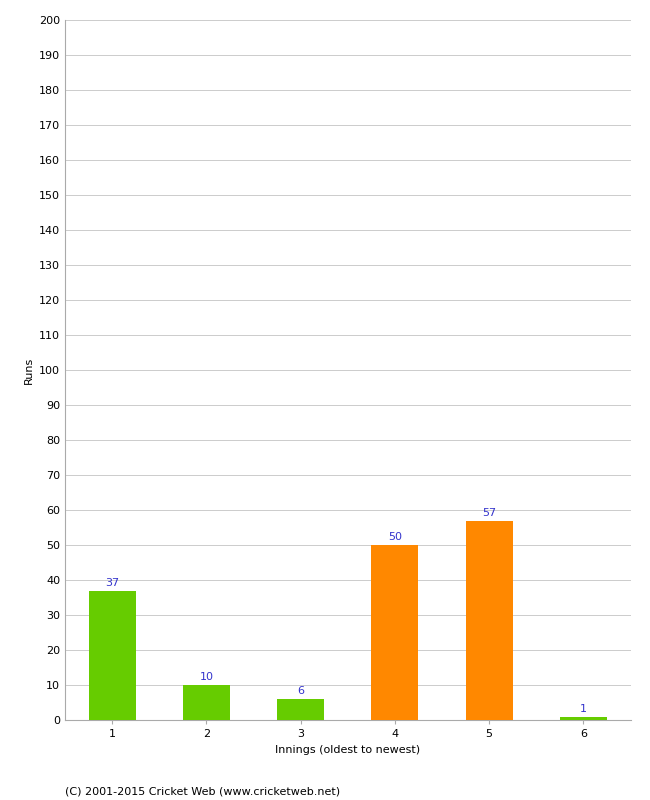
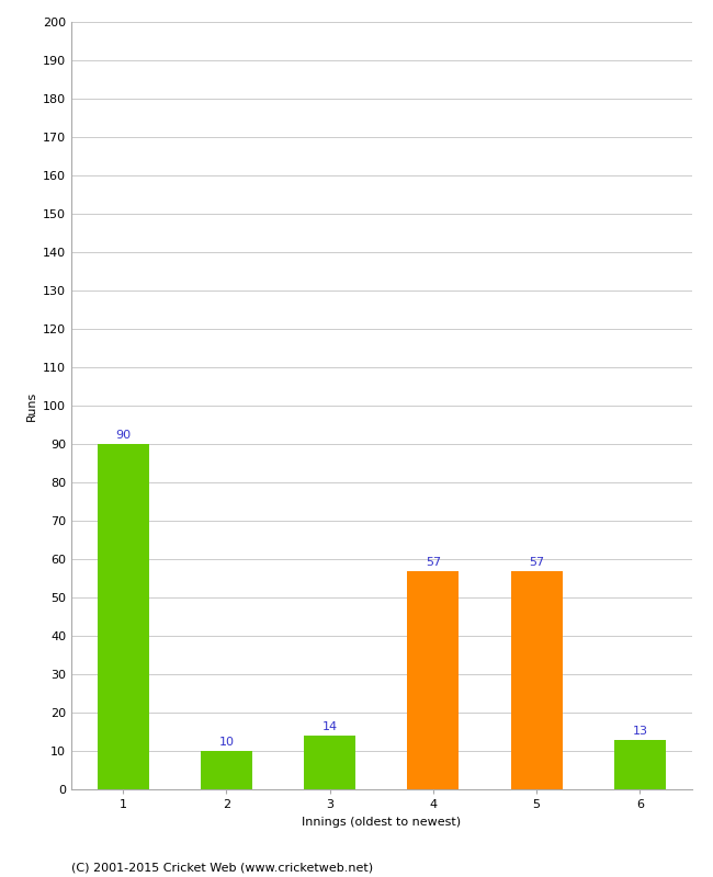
1: 37 -> 90
3: 6 -> 14
4: 50 -> 57
6: 1 -> 13
